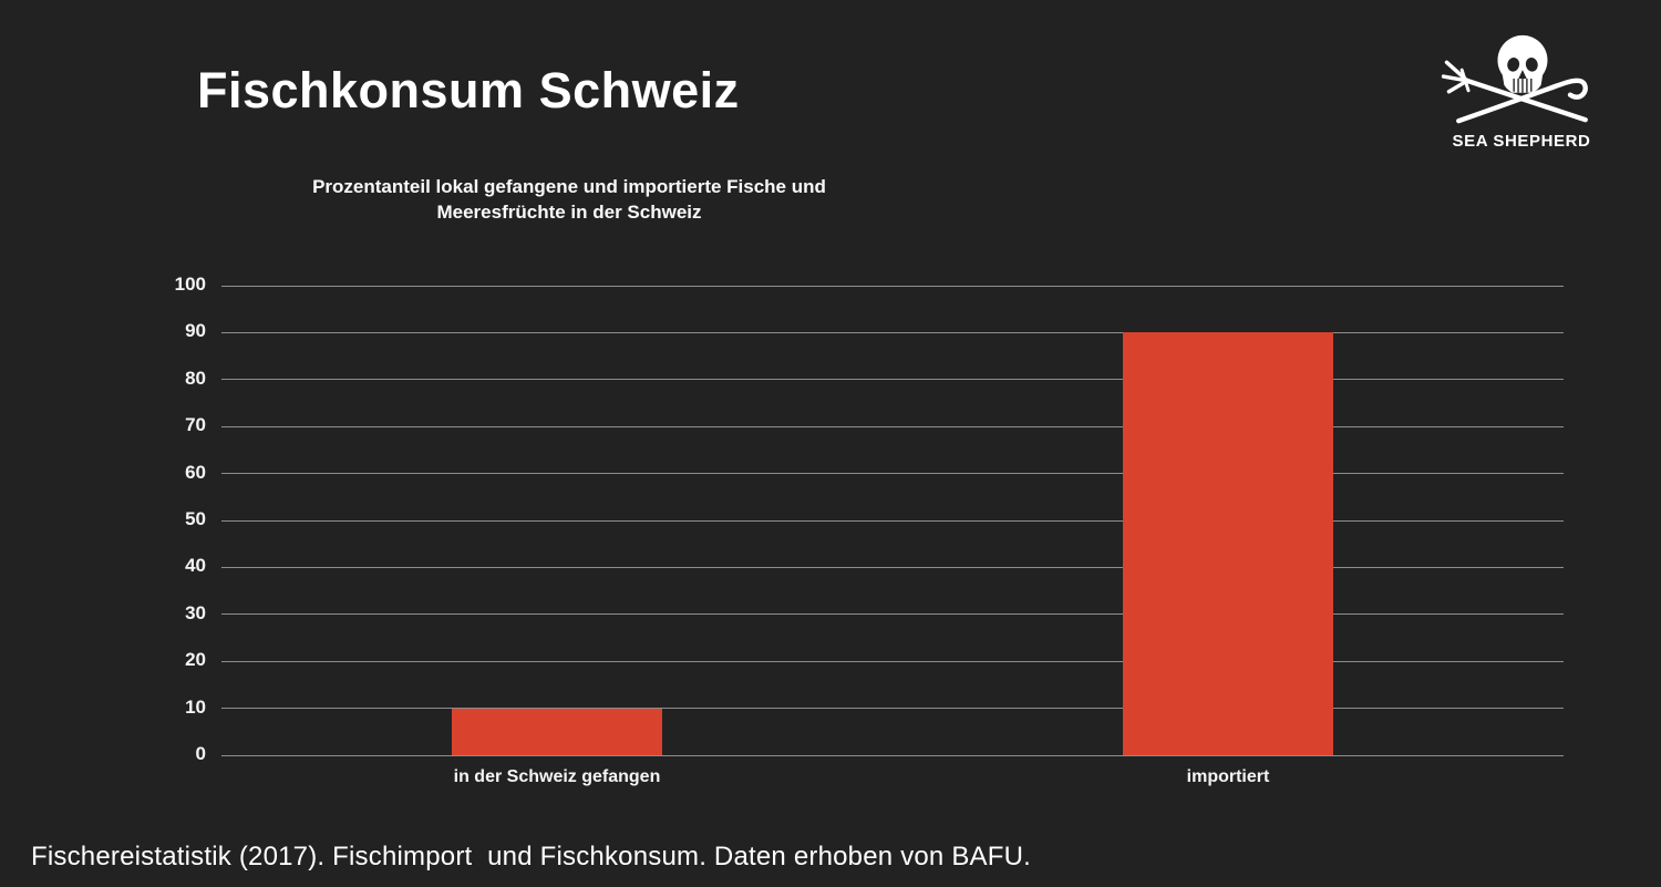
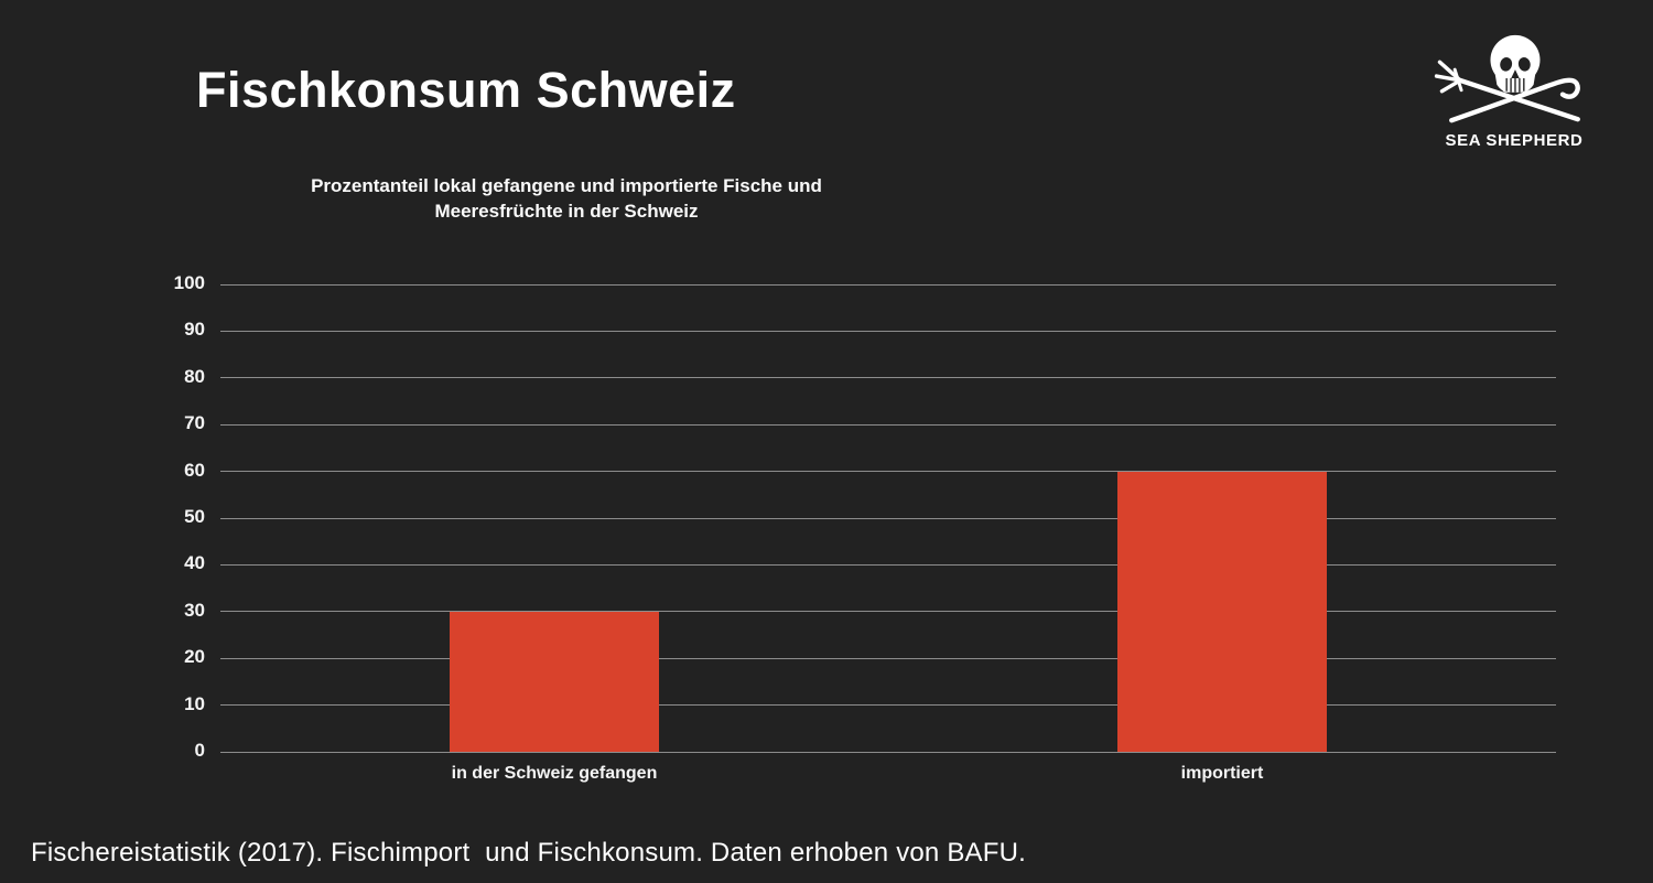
in der Schweiz gefangen: 10 -> 30
importiert: 90 -> 60
